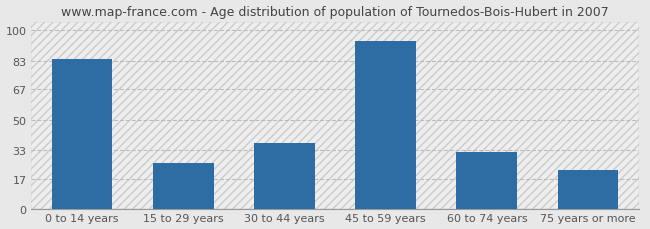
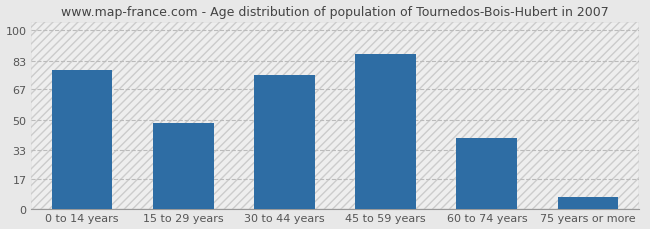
0 to 14 years: 84 -> 78
15 to 29 years: 26 -> 48
30 to 44 years: 37 -> 75
45 to 59 years: 94 -> 87
60 to 74 years: 32 -> 40
75 years or more: 22 -> 7
